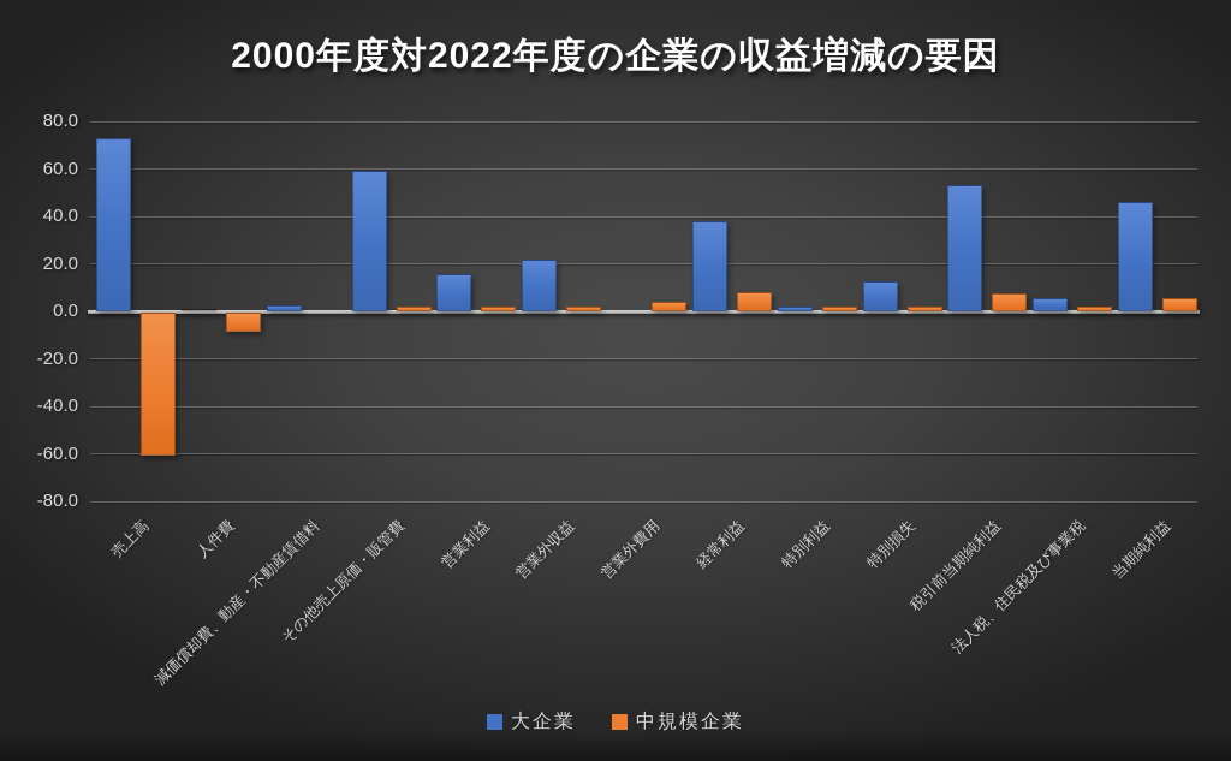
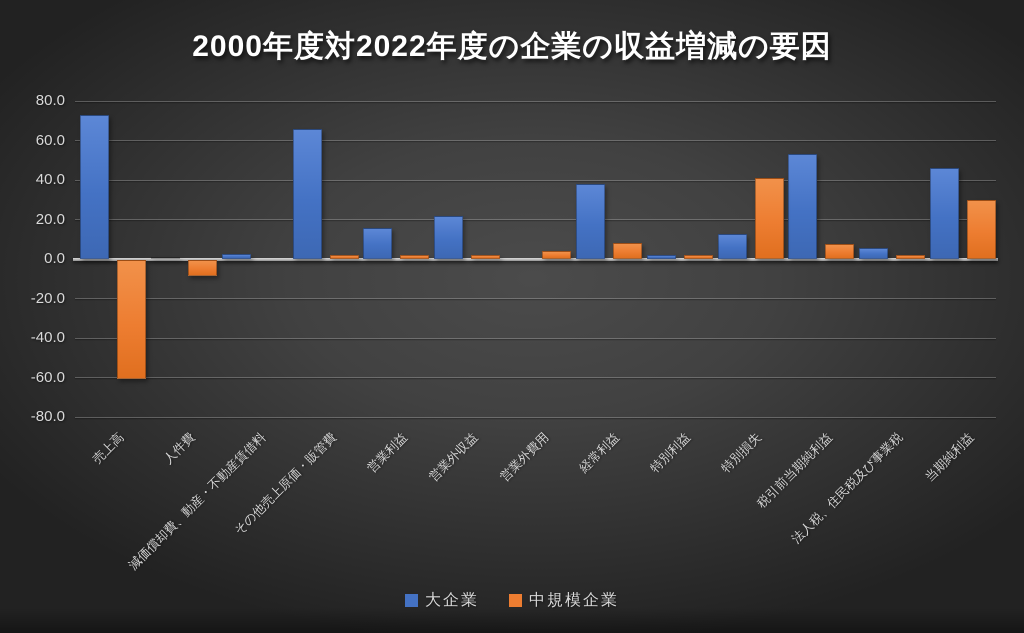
大企業/その他売上原価・販管費: 59 -> 66
中規模企業/特別損失: 2 -> 41
中規模企業/当期純利益: 6 -> 30
